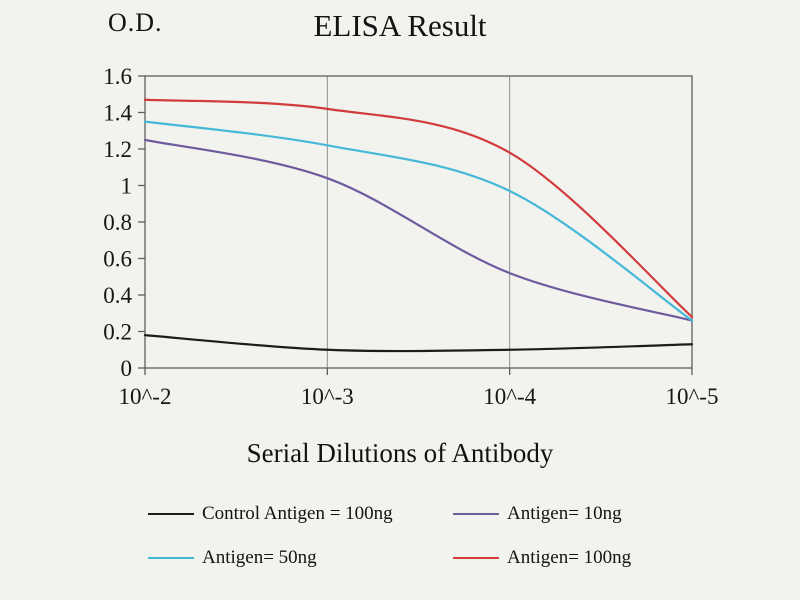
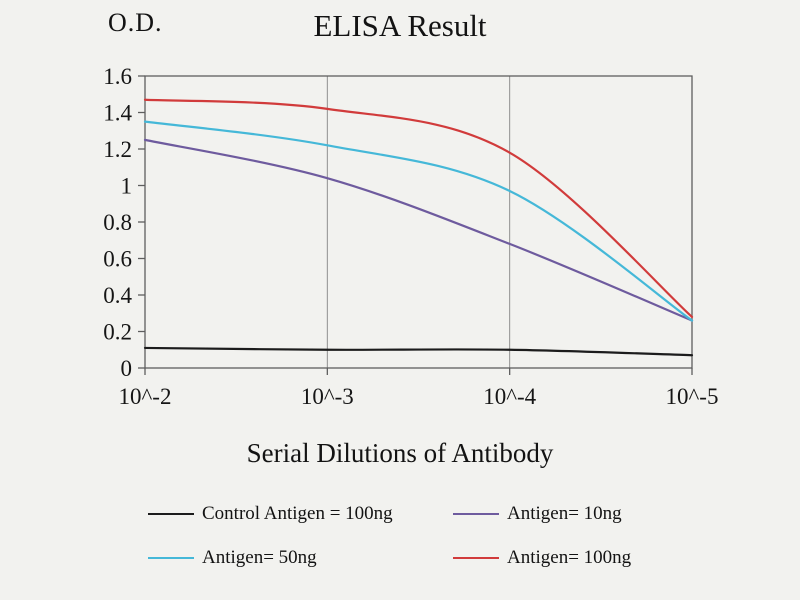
Control Antigen = 100ng/10^-2: 0.18 -> 0.11
Antigen= 10ng/10^-4: 0.52 -> 0.68
Control Antigen = 100ng/10^-5: 0.13 -> 0.07
